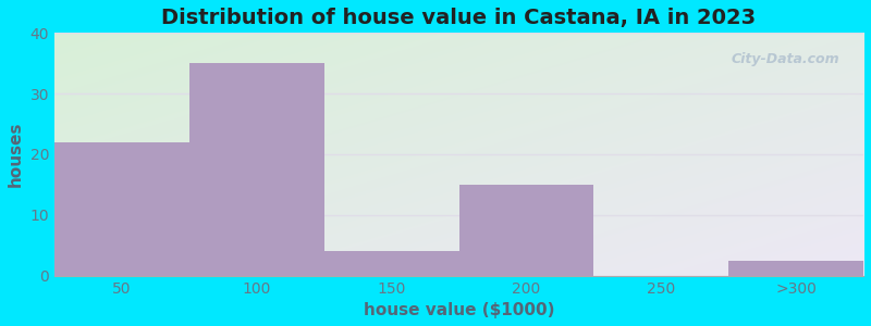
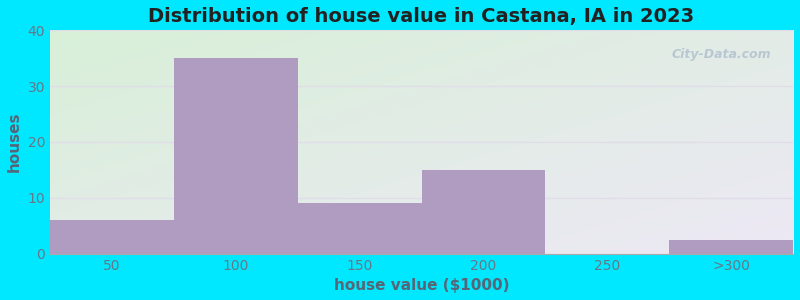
50: 22.0 -> 6.0
150: 4.0 -> 9.0
